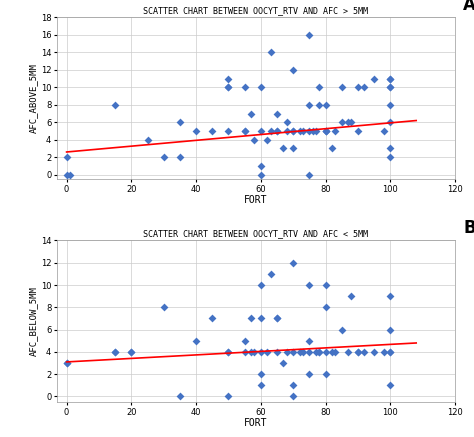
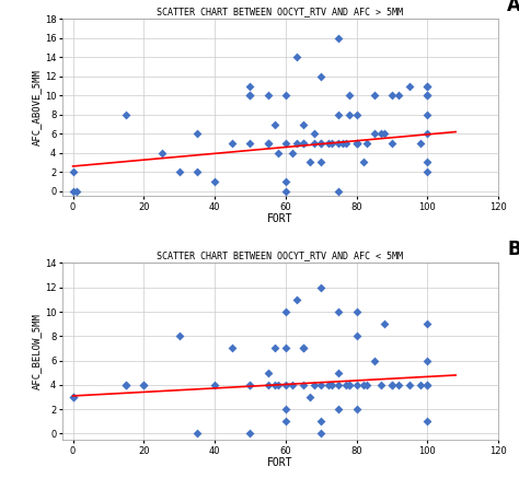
SCATTER CHART BETWEEN OOCYT_RTV AND AFC > 5MM/40: 5 -> 1
SCATTER CHART BETWEEN OOCYT_RTV AND AFC < 5MM/40: 5 -> 4
